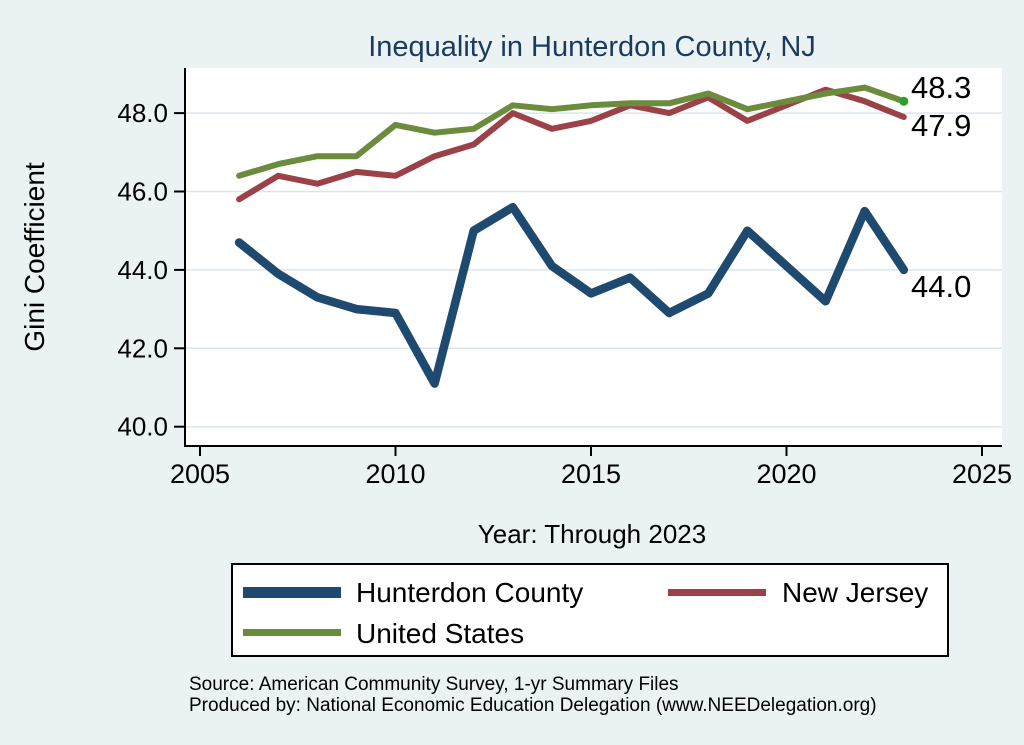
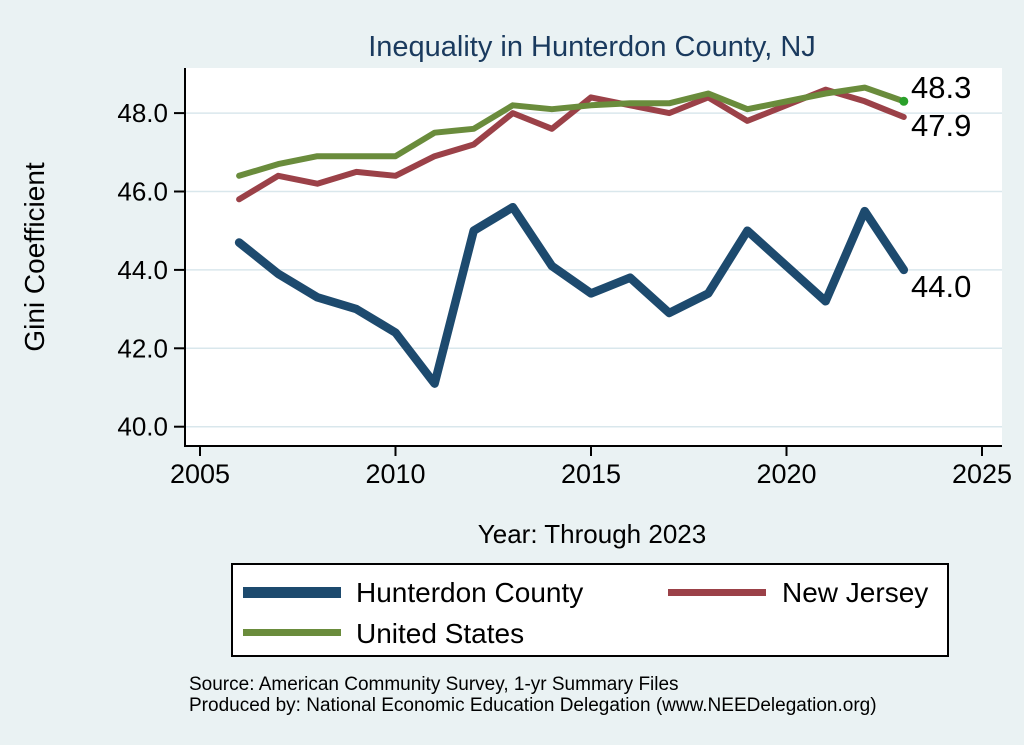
Hunterdon County/2010: 42.9 -> 42.4
United States/2010: 47.7 -> 46.9
New Jersey/2015: 47.8 -> 48.4
